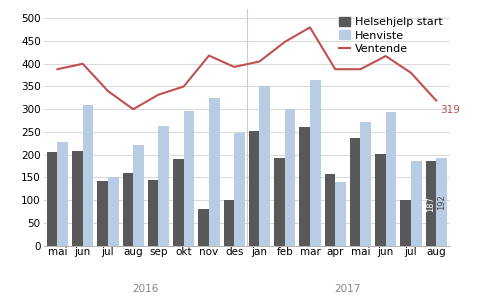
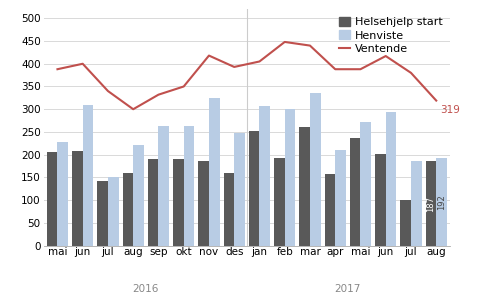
Helsehjelp start/sep: 145 -> 190
Henviste/okt: 295 -> 263
Helsehjelp start/nov: 80 -> 185
Helsehjelp start/des: 100 -> 160
Henviste/jan: 350 -> 307
Ventende/mar: 480 -> 440
Henviste/mar: 365 -> 335
Henviste/apr: 140 -> 210
